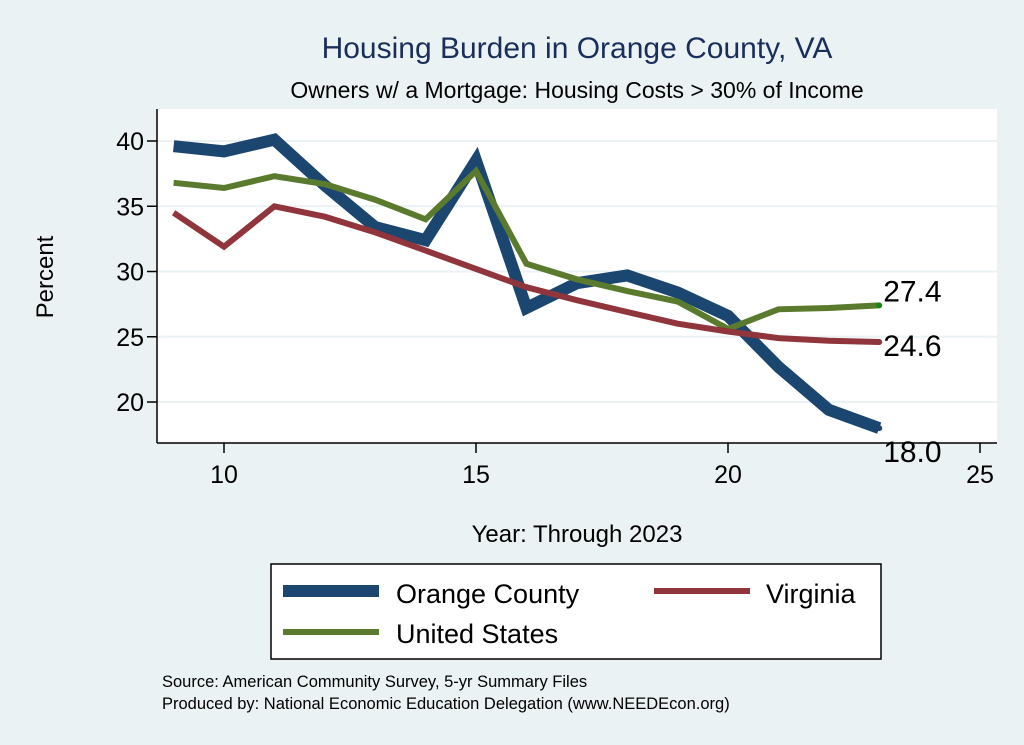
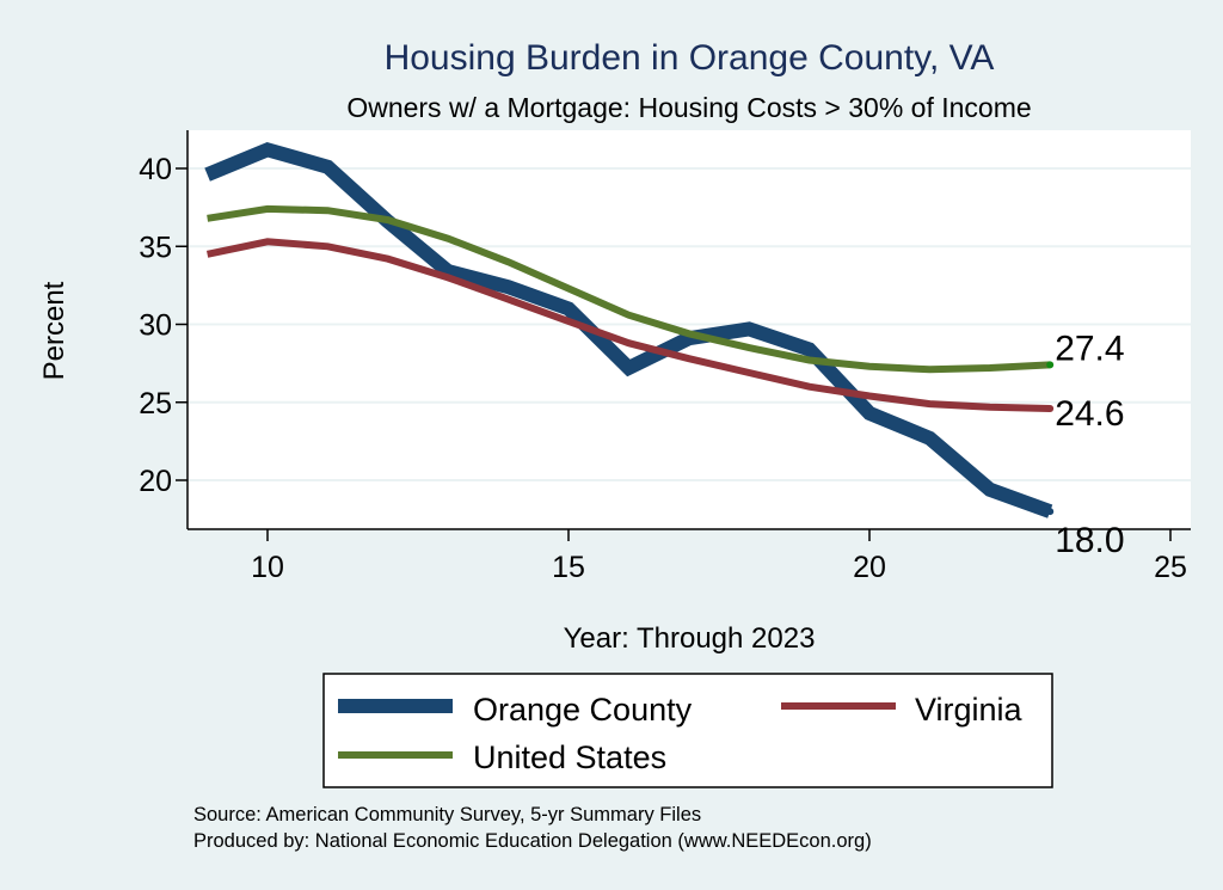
Orange County/10: 39.2 -> 41.2
Virginia/10: 31.9 -> 35.3
United States/10: 36.4 -> 37.4
Orange County/15: 38.5 -> 31.0
United States/15: 37.7 -> 32.3
Orange County/20: 26.6 -> 24.3
United States/20: 25.6 -> 27.3
